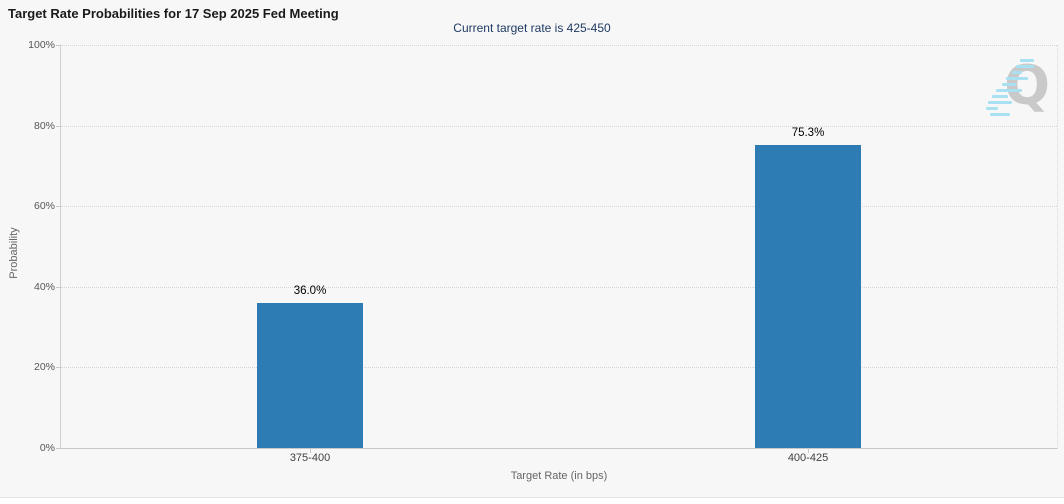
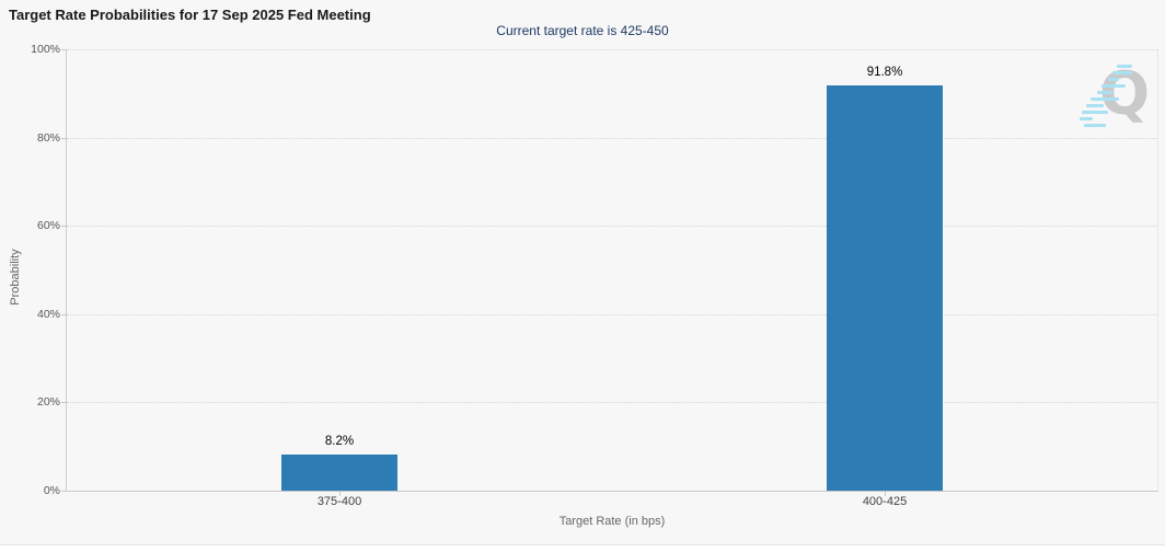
375-400: 36.0% -> 8.2%
400-425: 75.3% -> 91.8%
